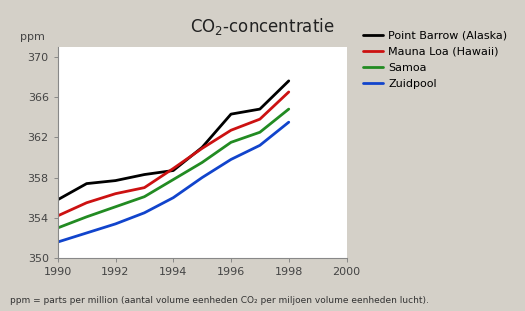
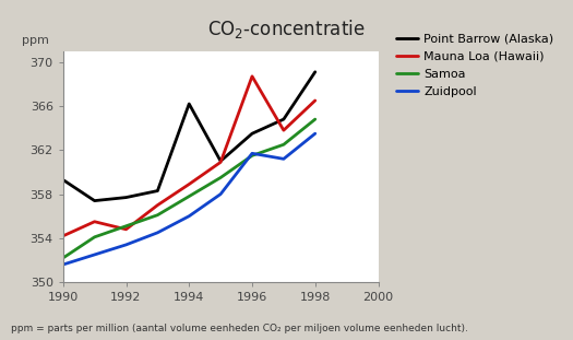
Point Barrow (Alaska)/1990: 355.8 -> 359.3
Samoa/1990: 353.0 -> 352.2
Mauna Loa (Hawaii)/1992: 356.4 -> 354.8
Point Barrow (Alaska)/1994: 358.7 -> 366.2
Point Barrow (Alaska)/1996: 364.3 -> 363.5
Mauna Loa (Hawaii)/1996: 362.7 -> 368.7
Zuidpool/1996: 359.8 -> 361.7
Point Barrow (Alaska)/1998: 367.6 -> 369.1
